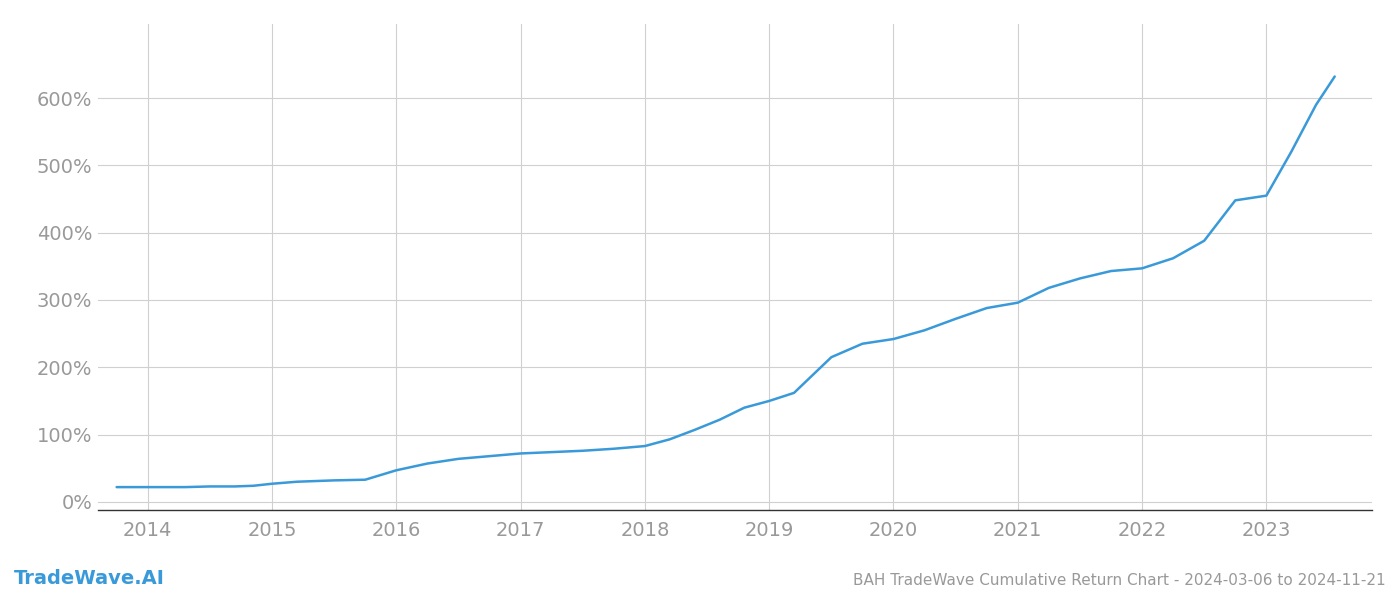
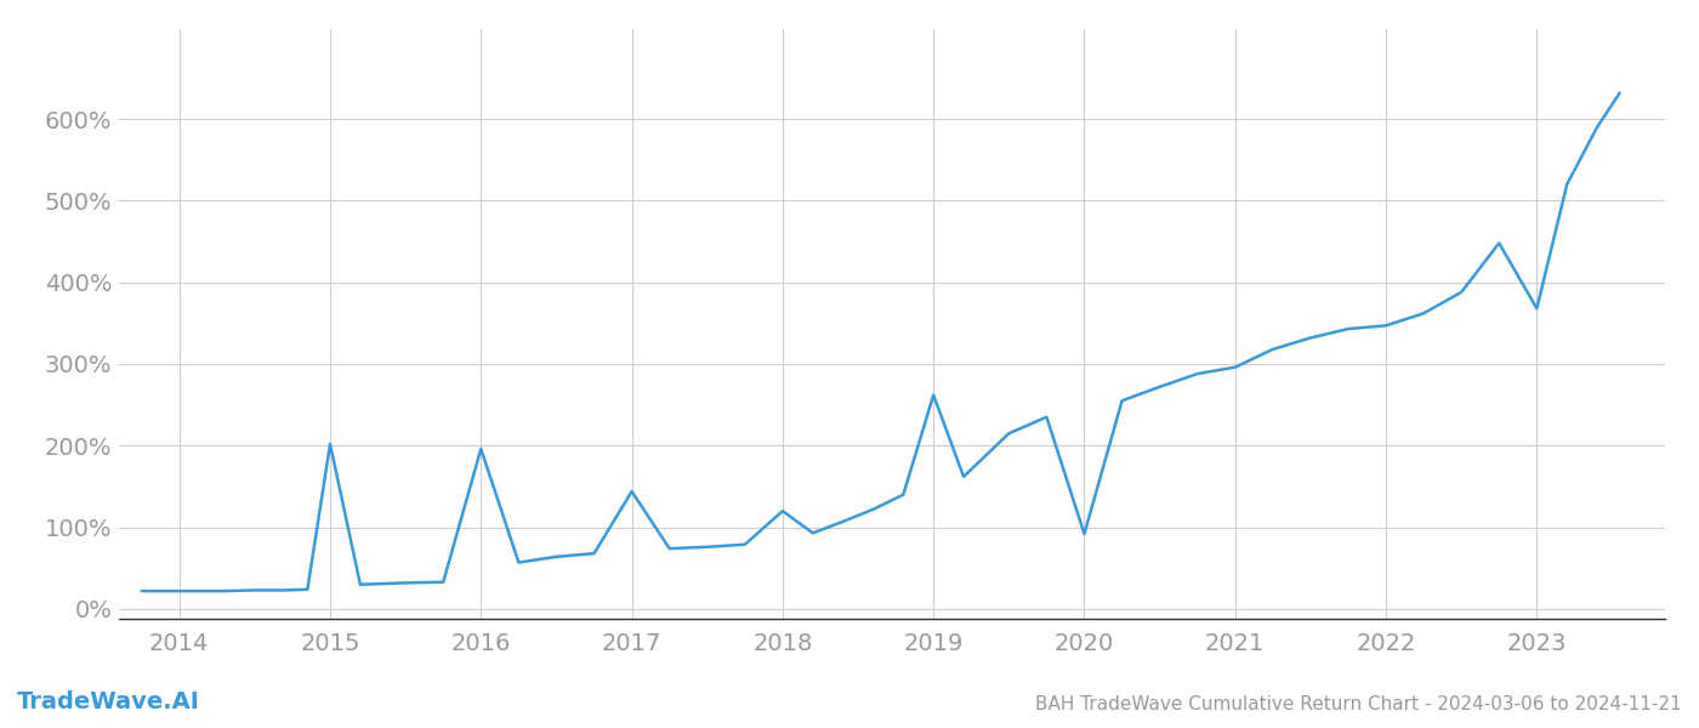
2015: 27% -> 202%
2016: 47% -> 196%
2017: 72% -> 144%
2018: 83% -> 120%
2019: 150% -> 262%
2020: 242% -> 92%
2023: 455% -> 368%
